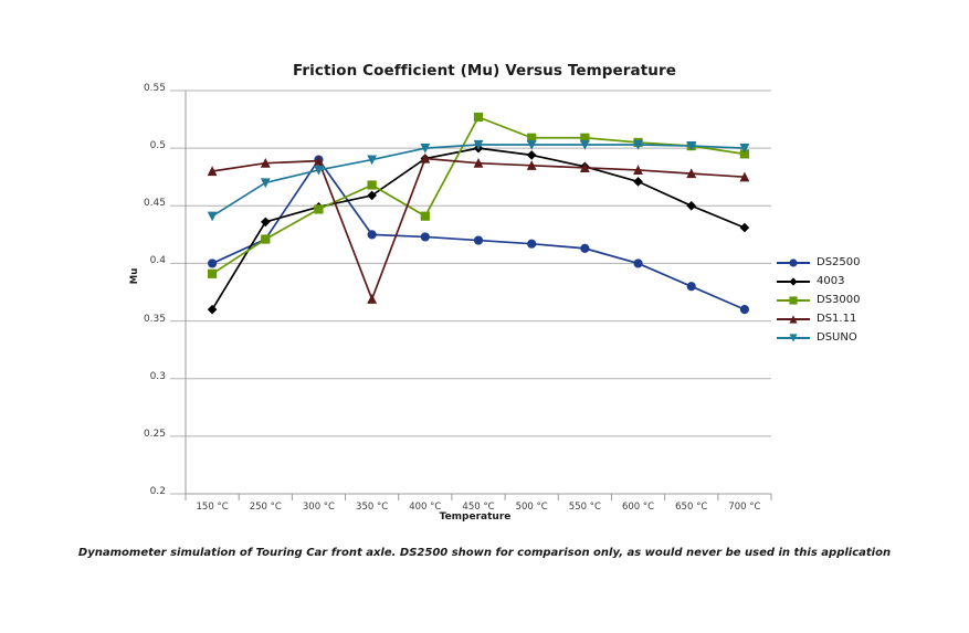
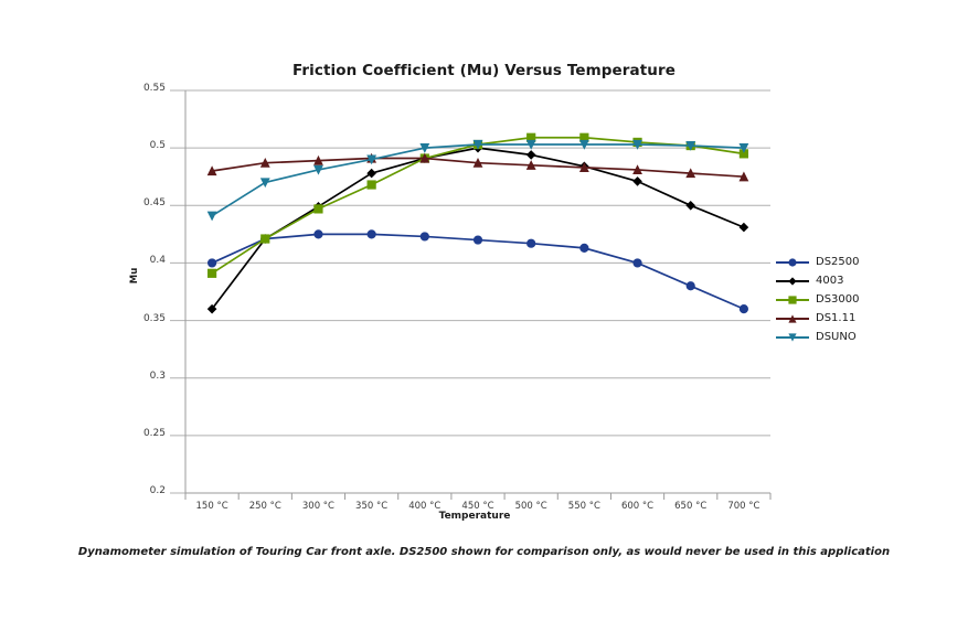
4003/250 °C: 0.436 -> 0.421
DS2500/300 °C: 0.490 -> 0.425
4003/350 °C: 0.459 -> 0.478
DS1.11/350 °C: 0.369 -> 0.491
DS3000/400 °C: 0.441 -> 0.491
DS3000/450 °C: 0.527 -> 0.503
